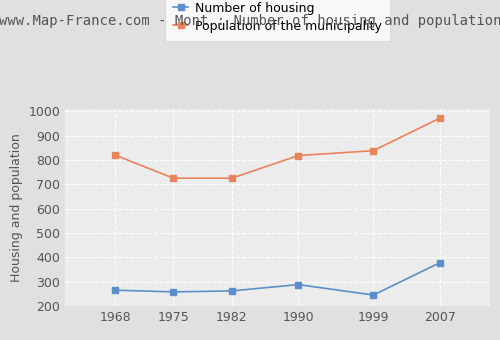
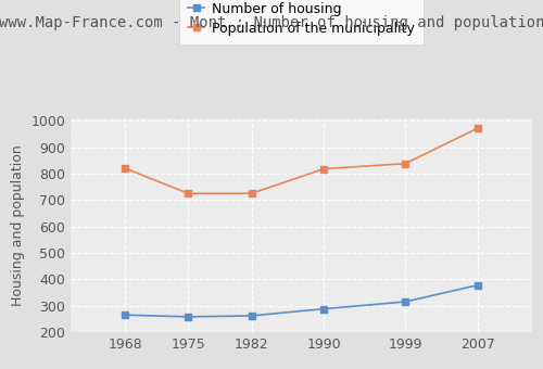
Number of housing/1999: 245 -> 315
